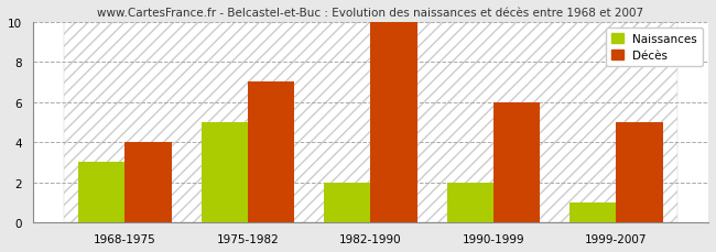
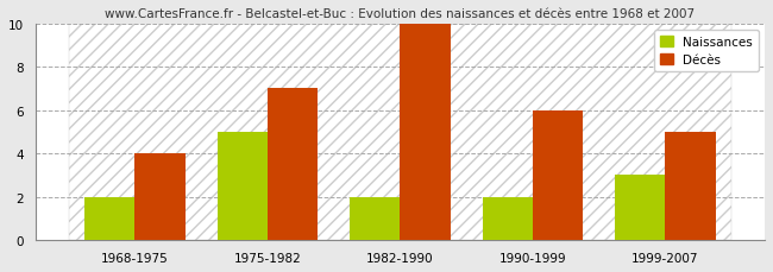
Naissances/1968-1975: 3 -> 2
Naissances/1999-2007: 1 -> 3
